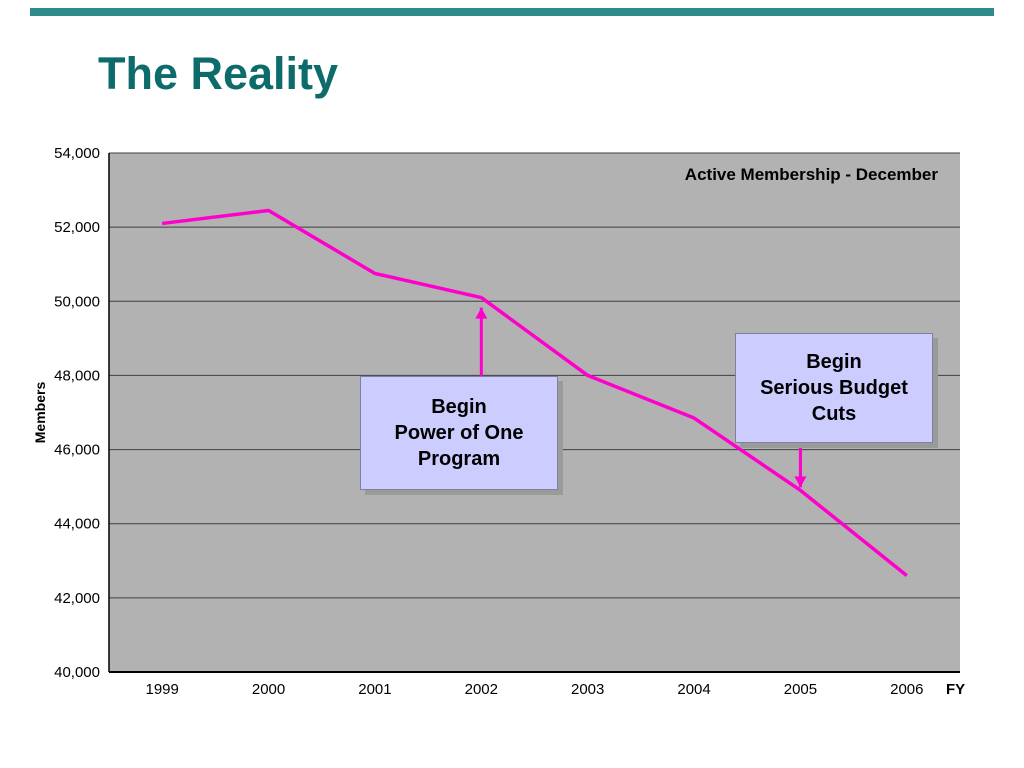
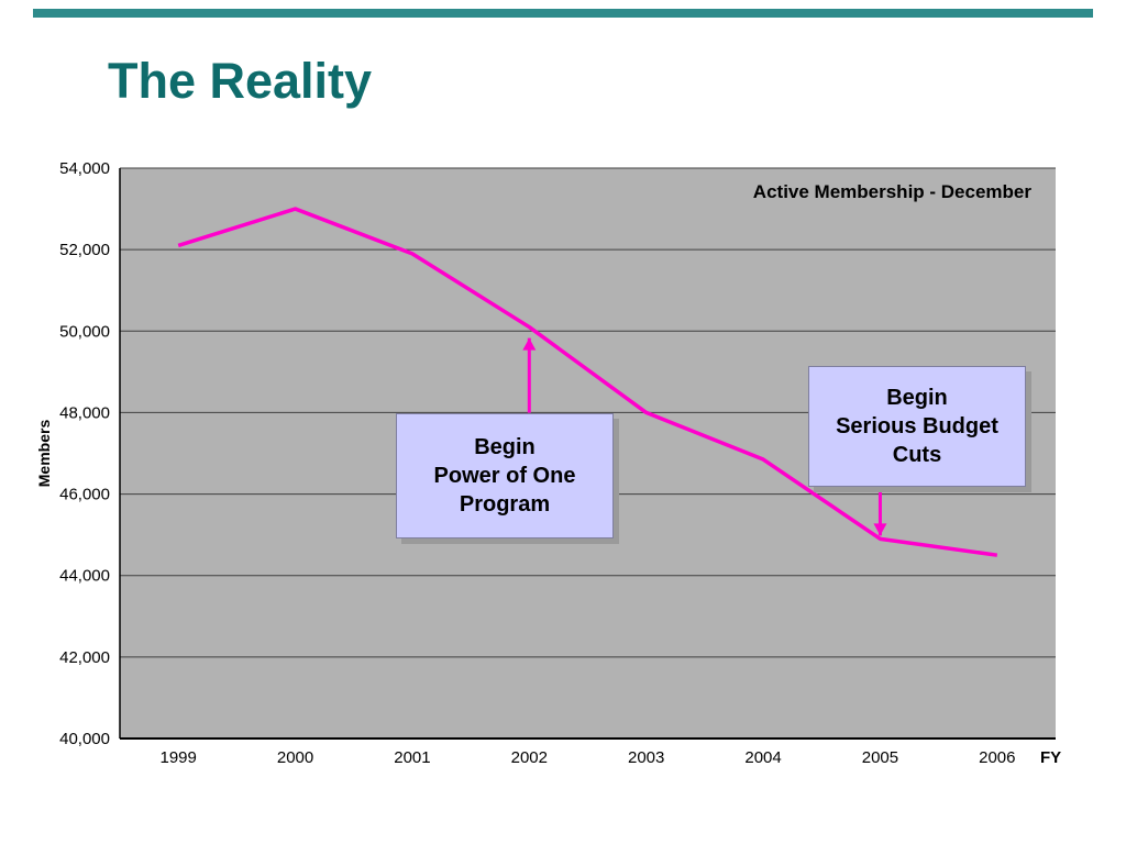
2000: 52400 -> 53000
2001: 50800 -> 51900
2006: 42600 -> 44500
